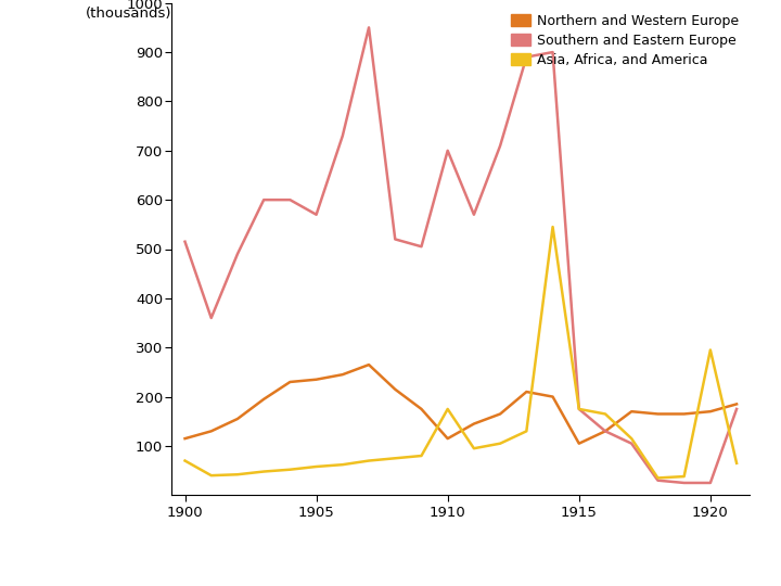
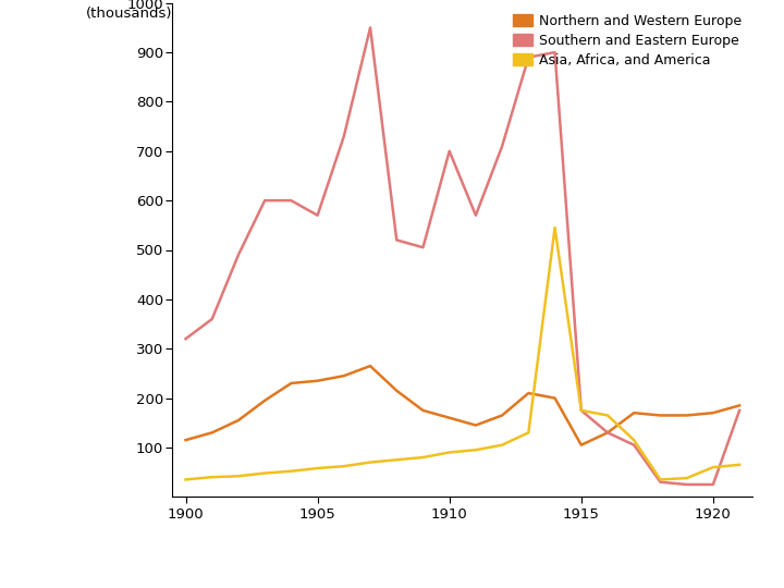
Southern and Eastern Europe/1900: 515 -> 320
Asia, Africa, and America/1900: 70 -> 35
Northern and Western Europe/1910: 115 -> 160
Asia, Africa, and America/1910: 175 -> 90
Asia, Africa, and America/1920: 295 -> 60
